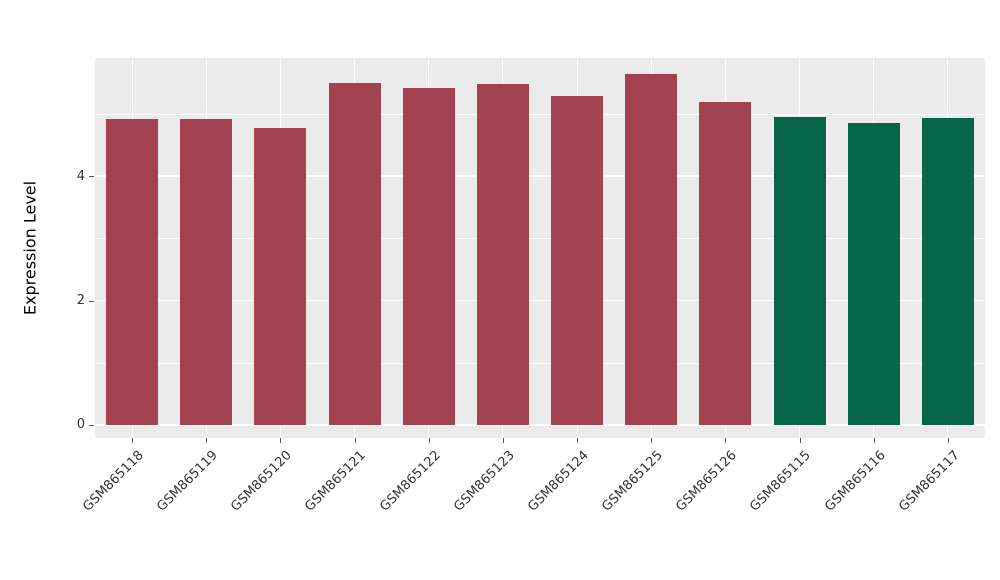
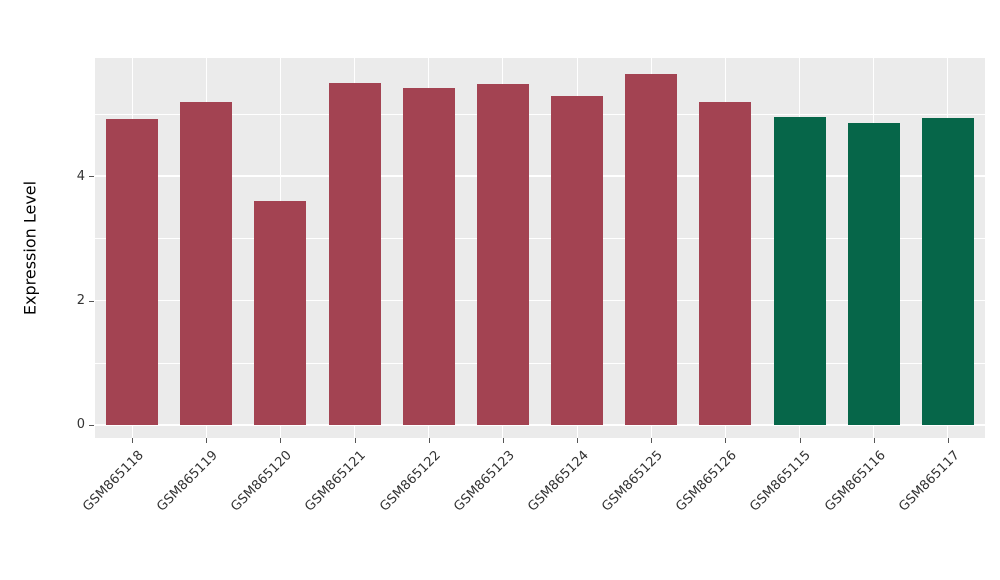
GSM865119: 4.9 -> 5.2
GSM865120: 4.8 -> 3.6
